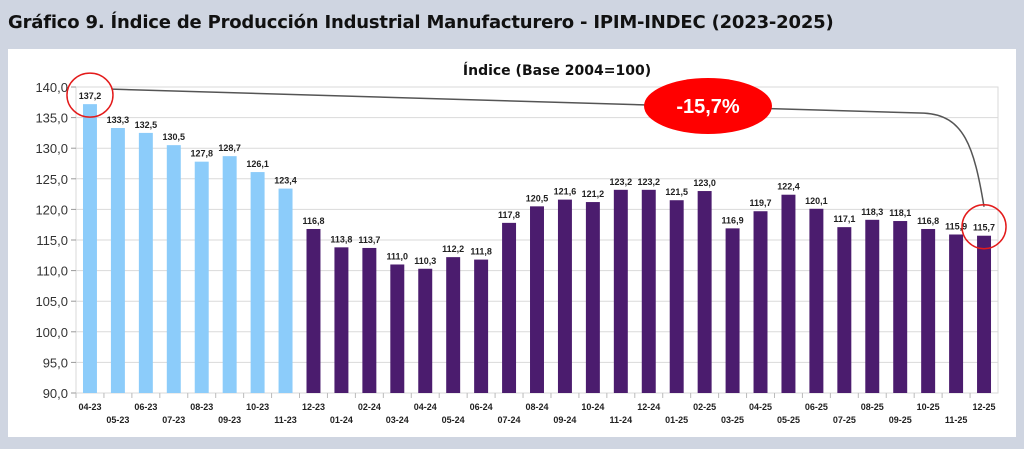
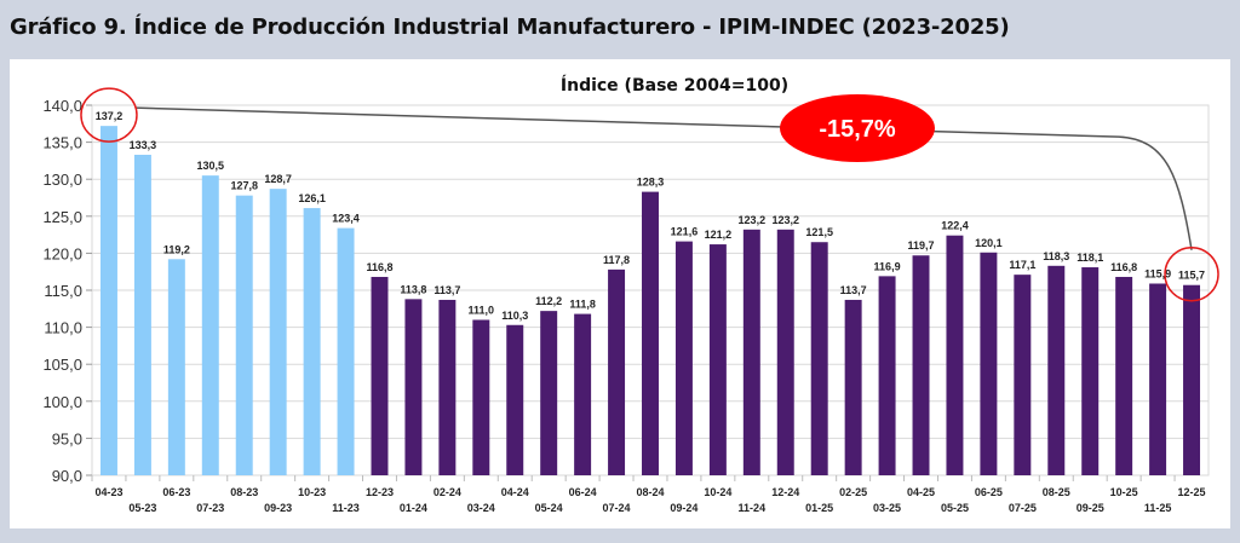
06-23: 132,5 -> 119,2
08-24: 120,5 -> 128,3
02-25: 123,0 -> 113,7
